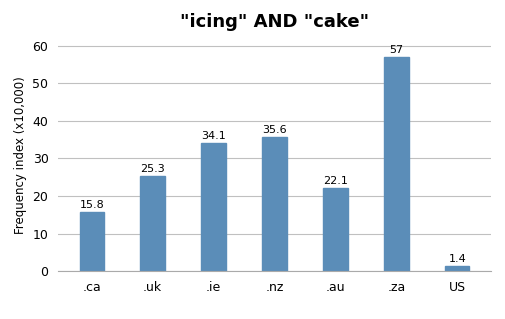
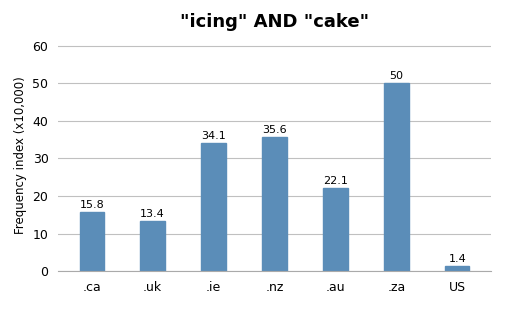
.uk: 25.3 -> 13.4
.za: 57 -> 50
